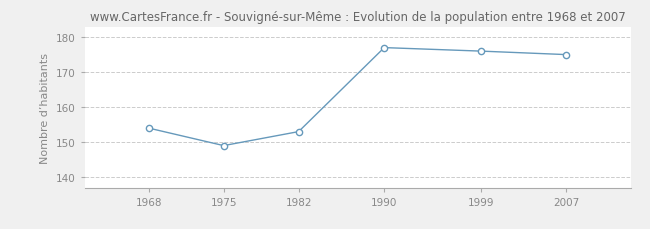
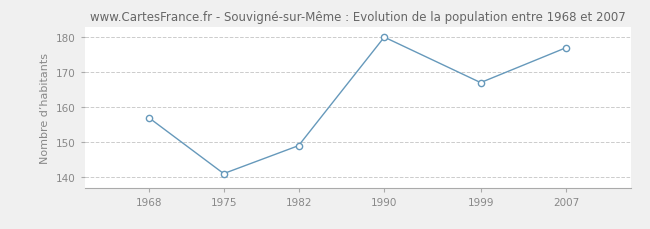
1968: 154 -> 157
1975: 149 -> 141
1982: 153 -> 149
1990: 177 -> 180
1999: 176 -> 167
2007: 175 -> 177
